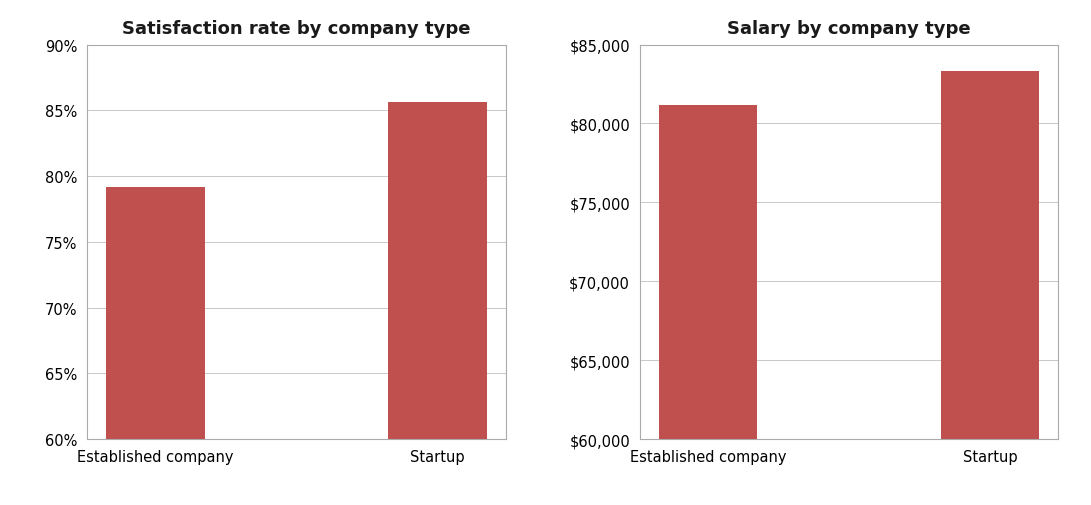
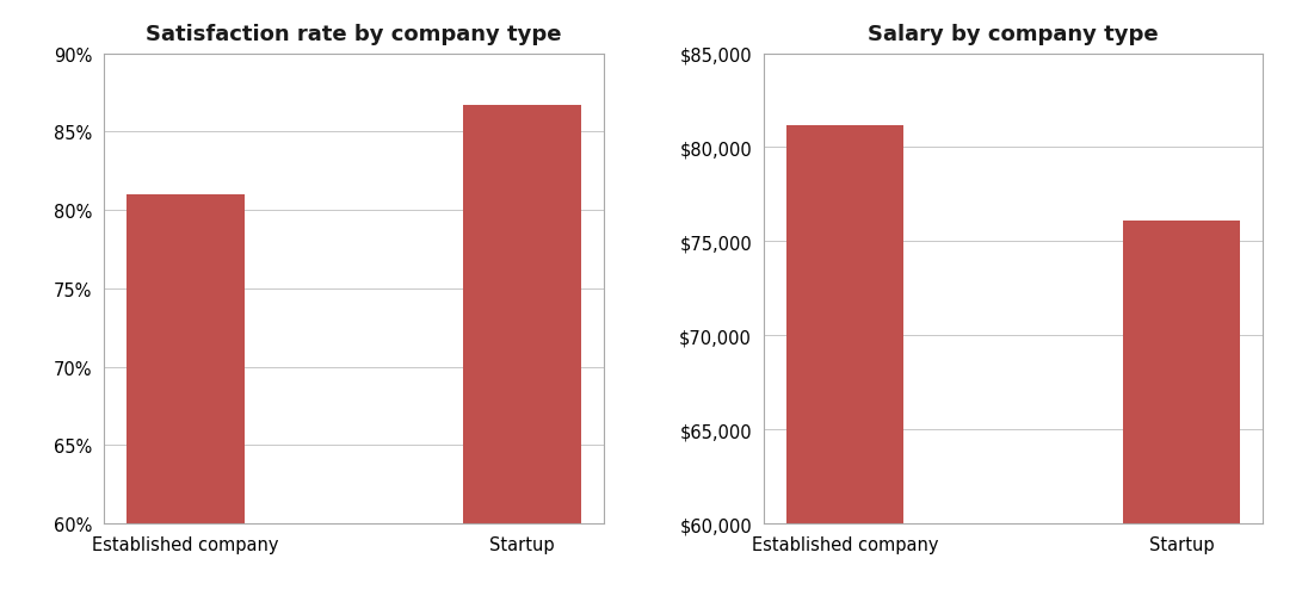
Satisfaction rate by company type/Established company: 79.2% -> 81.0%
Satisfaction rate by company type/Startup: 85.6% -> 86.7%
Salary by company type/Startup: $83,300 -> $76,100
